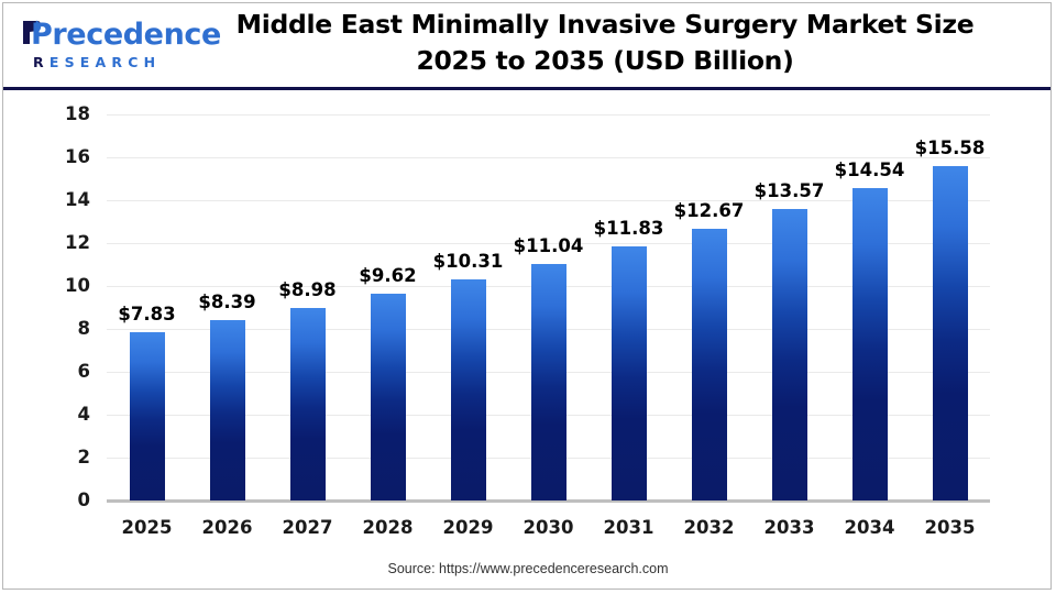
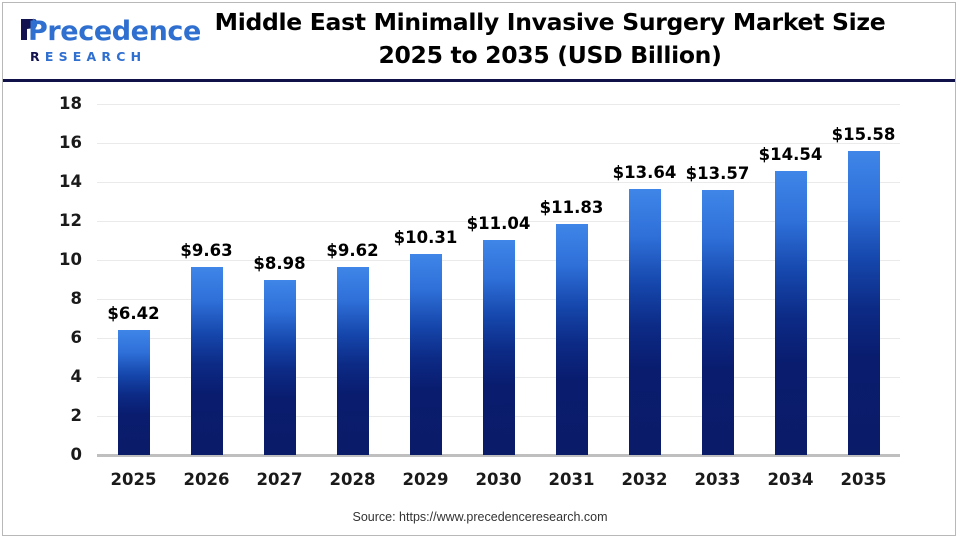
2025: $7.83 -> $6.42
2026: $8.39 -> $9.63
2032: $12.67 -> $13.64
